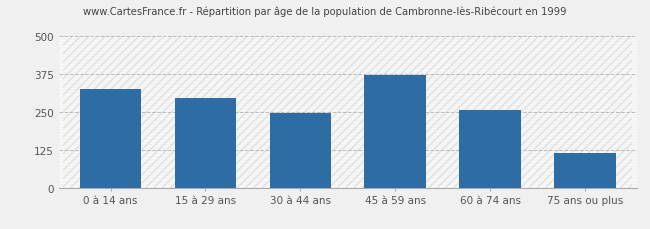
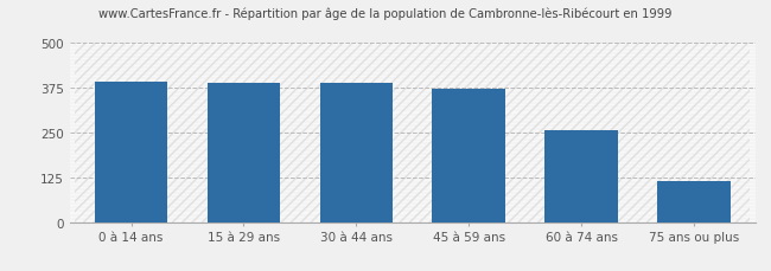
0 à 14 ans: 325 -> 392
15 à 29 ans: 295 -> 386
30 à 44 ans: 245 -> 388
